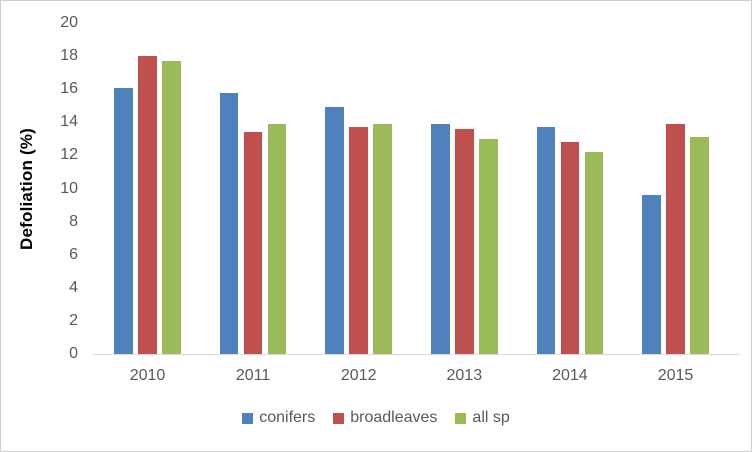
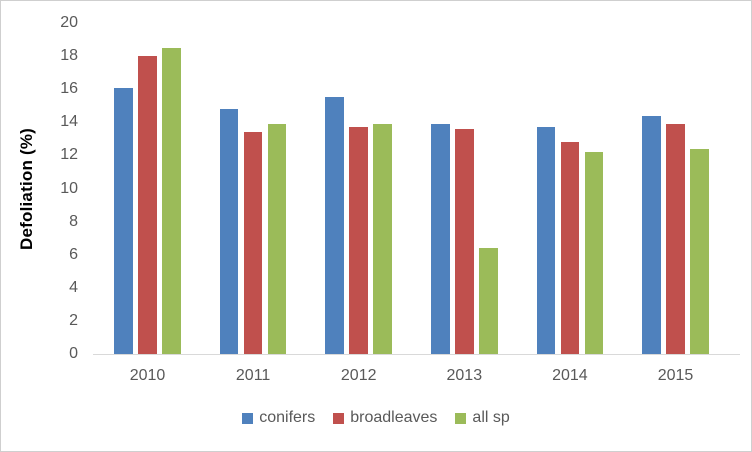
all sp/2010: 17.7 -> 18.5
conifers/2011: 15.8 -> 14.8
conifers/2012: 14.9 -> 15.5
all sp/2013: 13.0 -> 6.4
conifers/2015: 9.6 -> 14.4
all sp/2015: 13.1 -> 12.4
